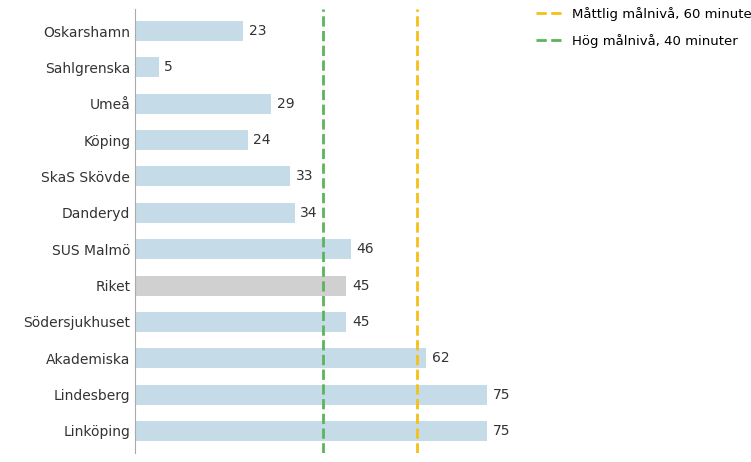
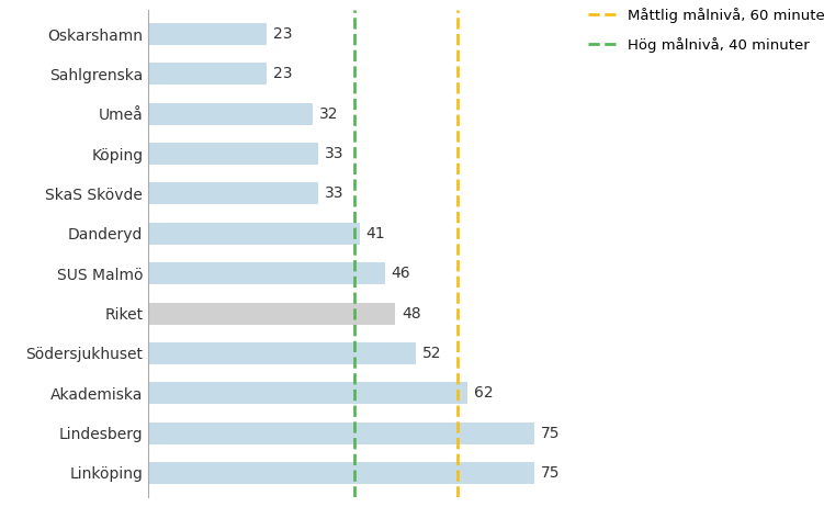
Sahlgrenska: 5 -> 23
Umeå: 29 -> 32
Köping: 24 -> 33
Danderyd: 34 -> 41
Riket: 45 -> 48
Södersjukhuset: 45 -> 52
